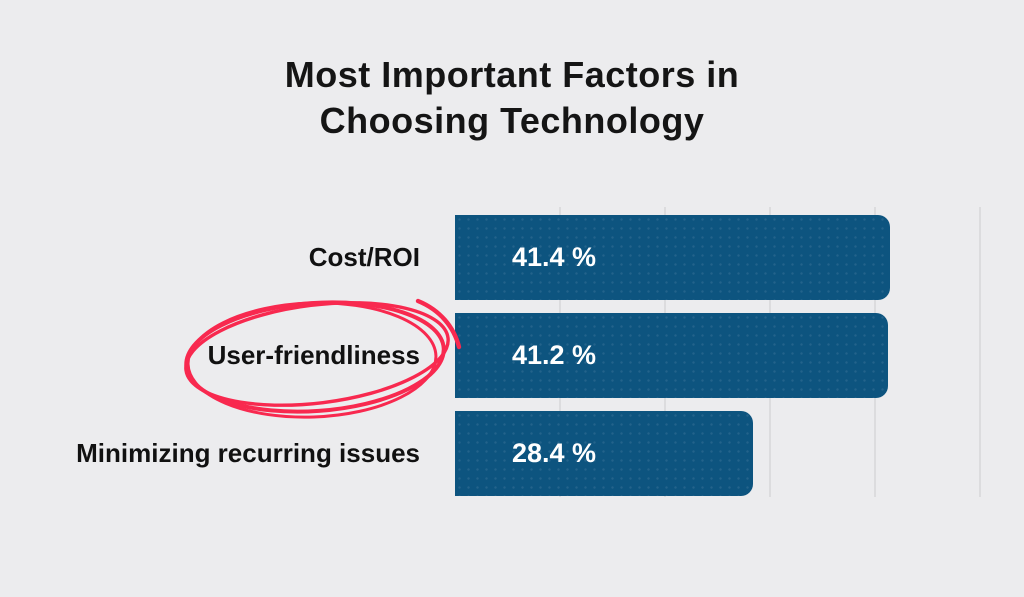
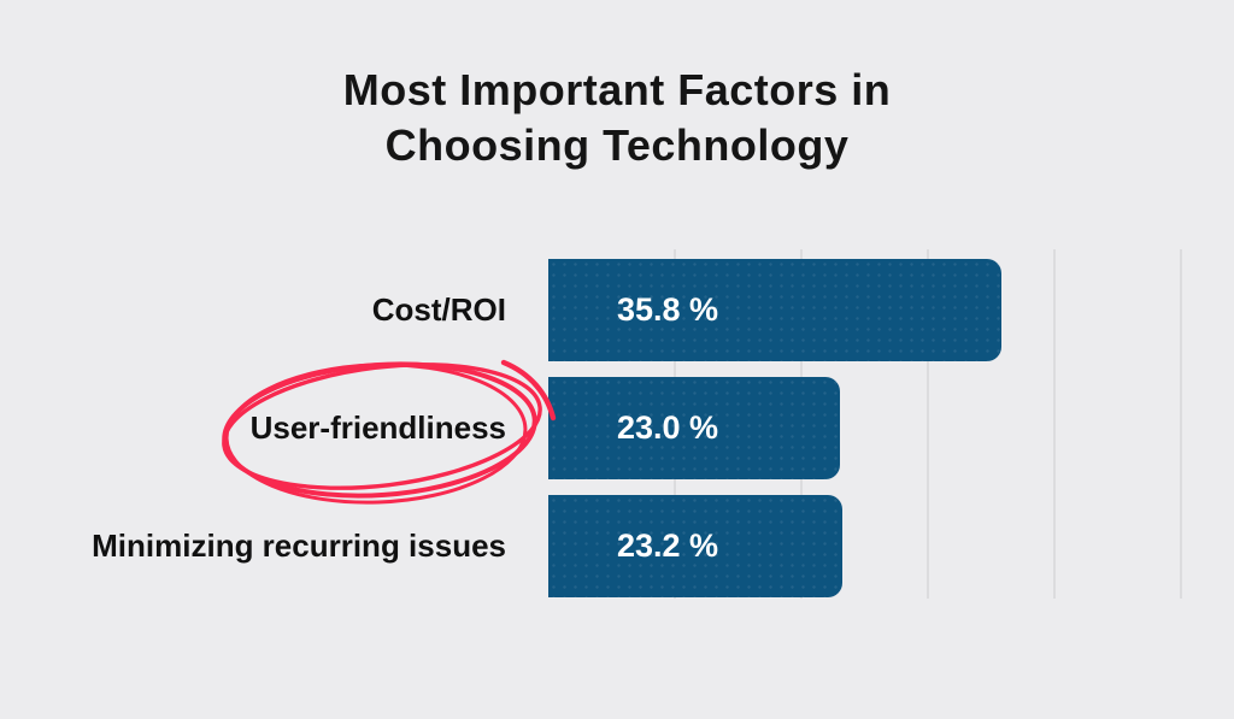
Cost/ROI: 41.4 -> 35.8
User-friendliness: 41.2 -> 23.0
Minimizing recurring issues: 28.4 -> 23.2
